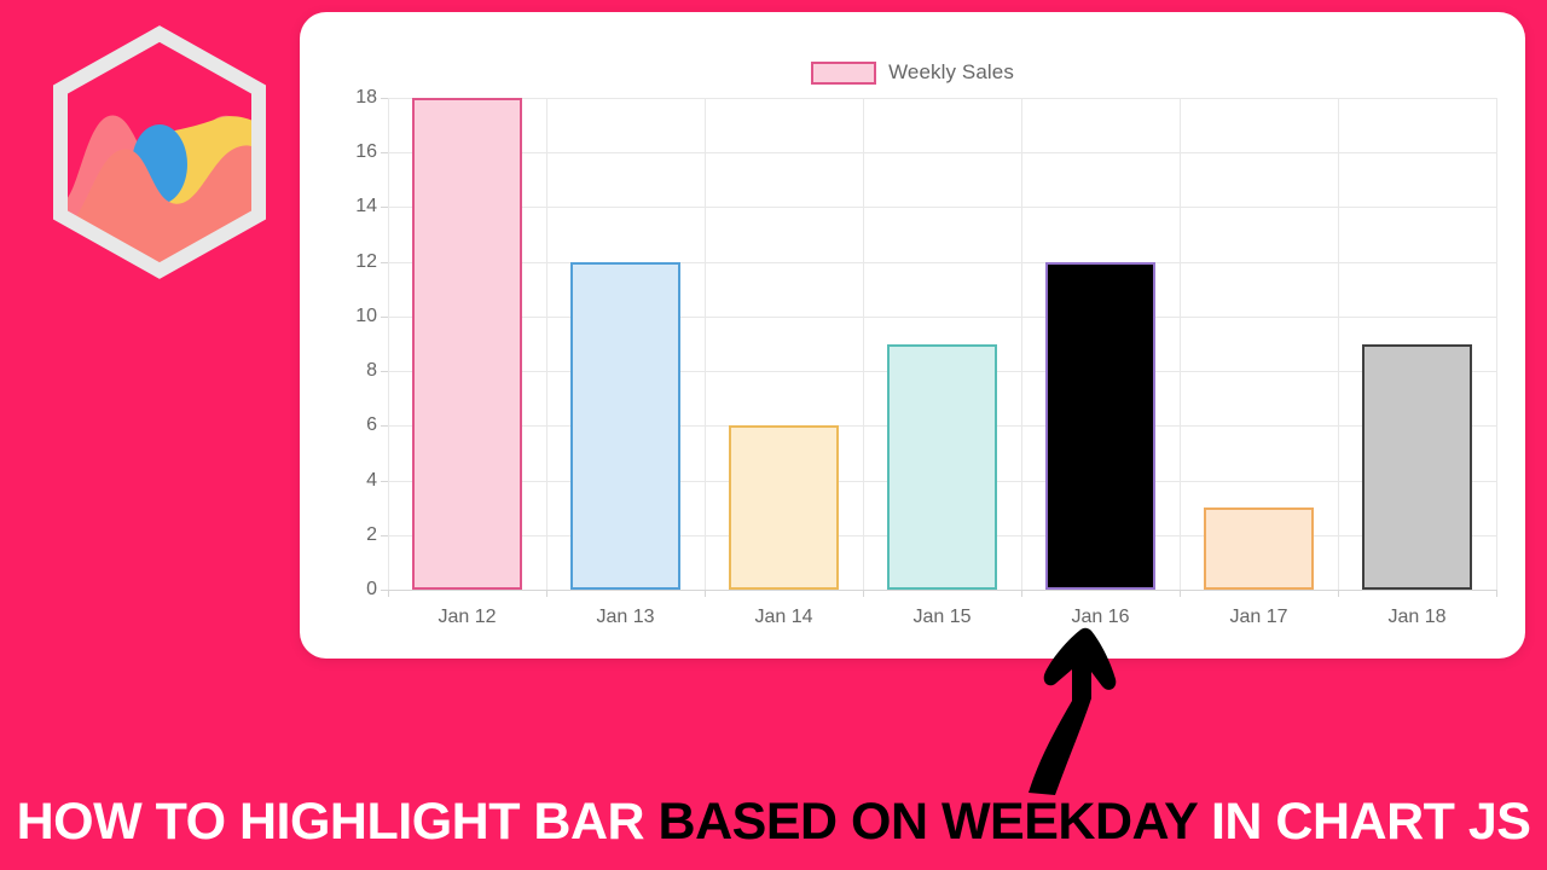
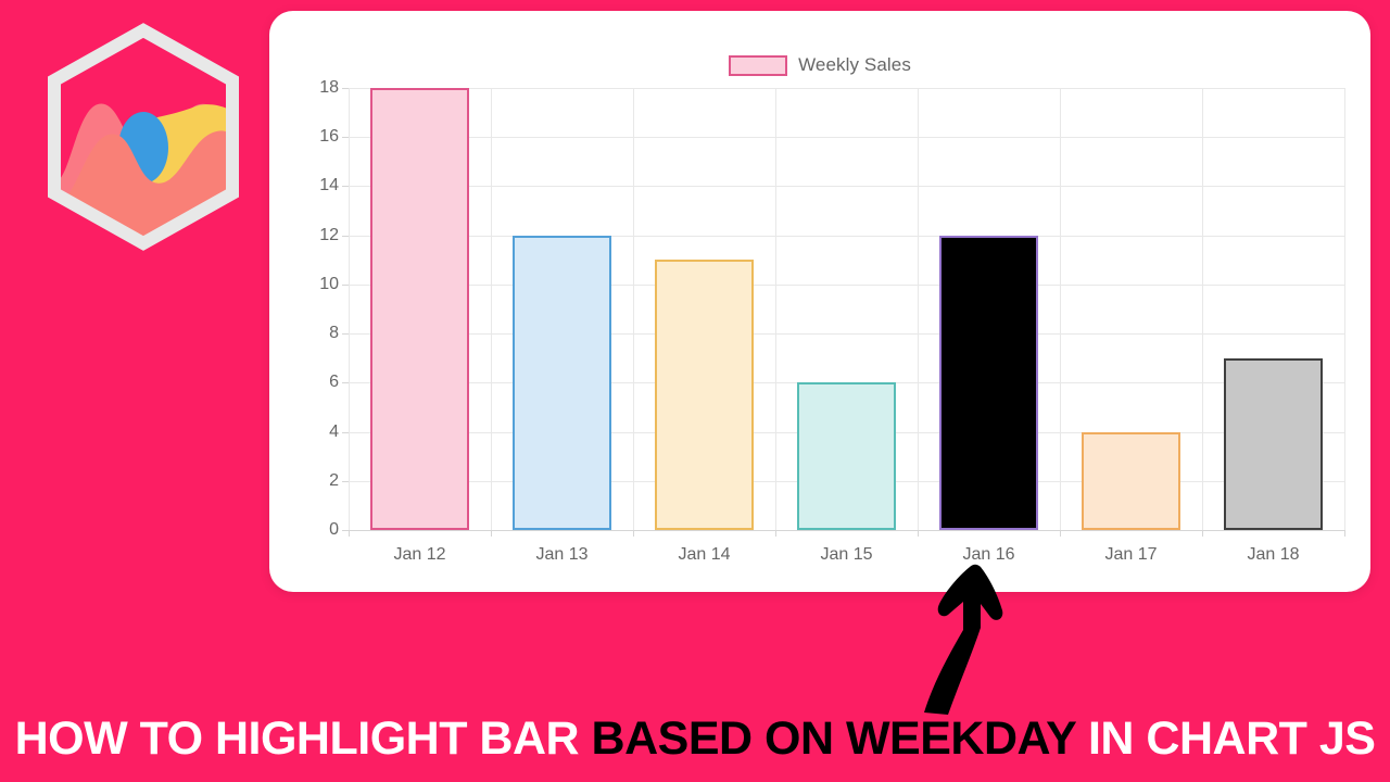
Jan 14: 6 -> 11
Jan 15: 9 -> 6
Jan 17: 3 -> 4
Jan 18: 9 -> 7
